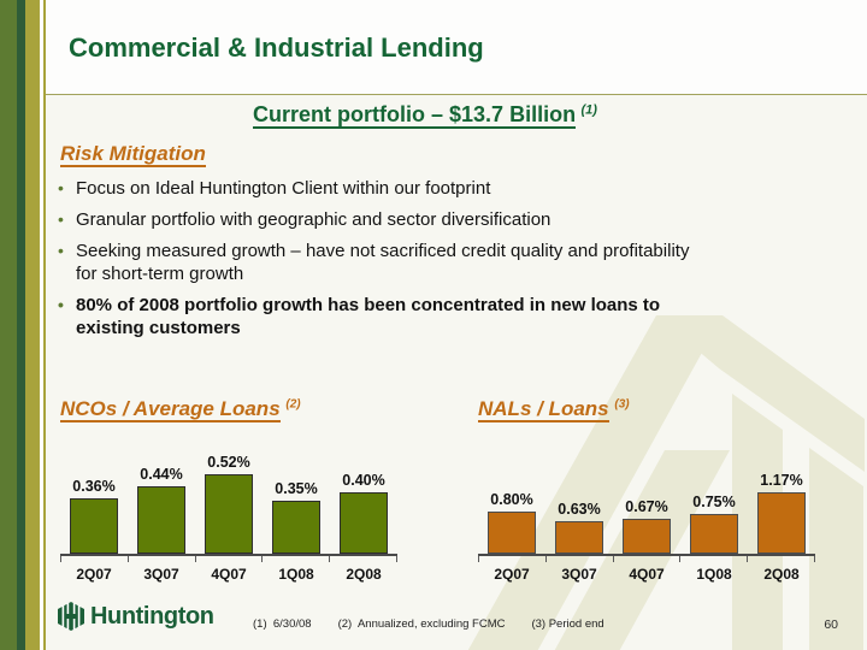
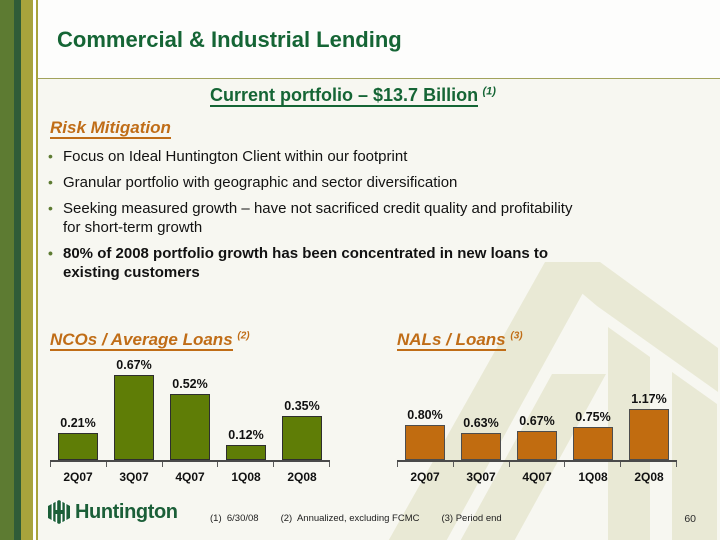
NCOs / Average Loans/2Q07: 0.36% -> 0.21%
NCOs / Average Loans/3Q07: 0.44% -> 0.67%
NCOs / Average Loans/1Q08: 0.35% -> 0.12%
NCOs / Average Loans/2Q08: 0.40% -> 0.35%
